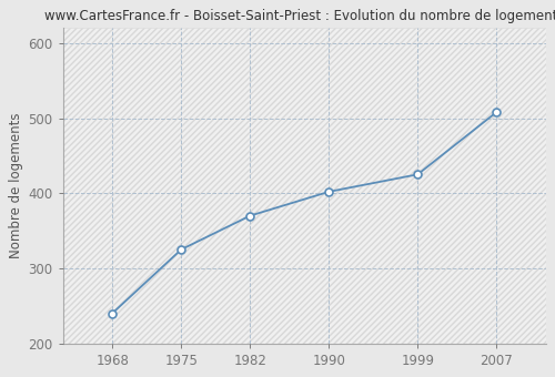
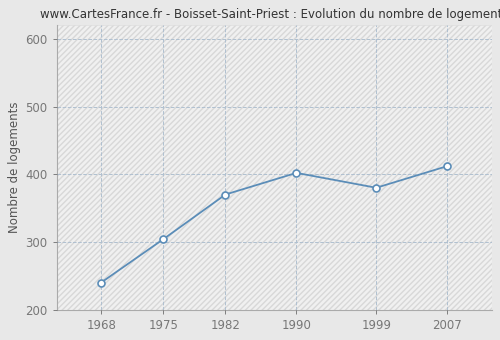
1975: 325 -> 304
1999: 425 -> 380
2007: 508 -> 412
